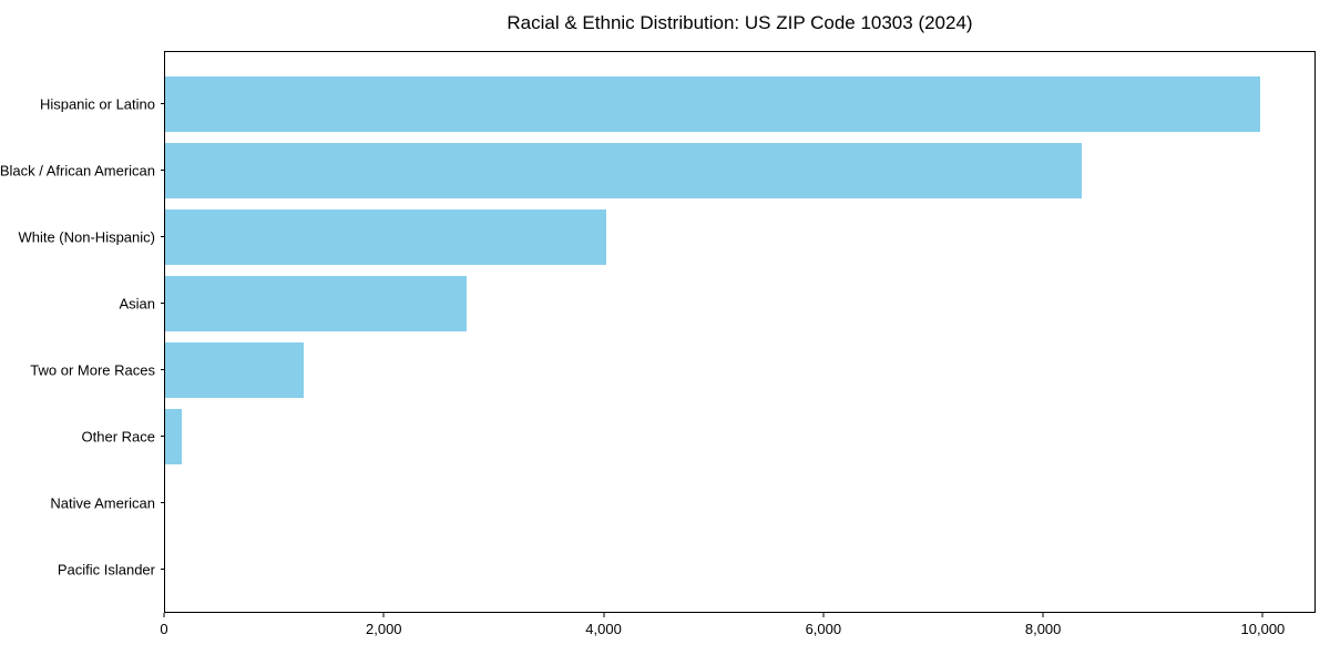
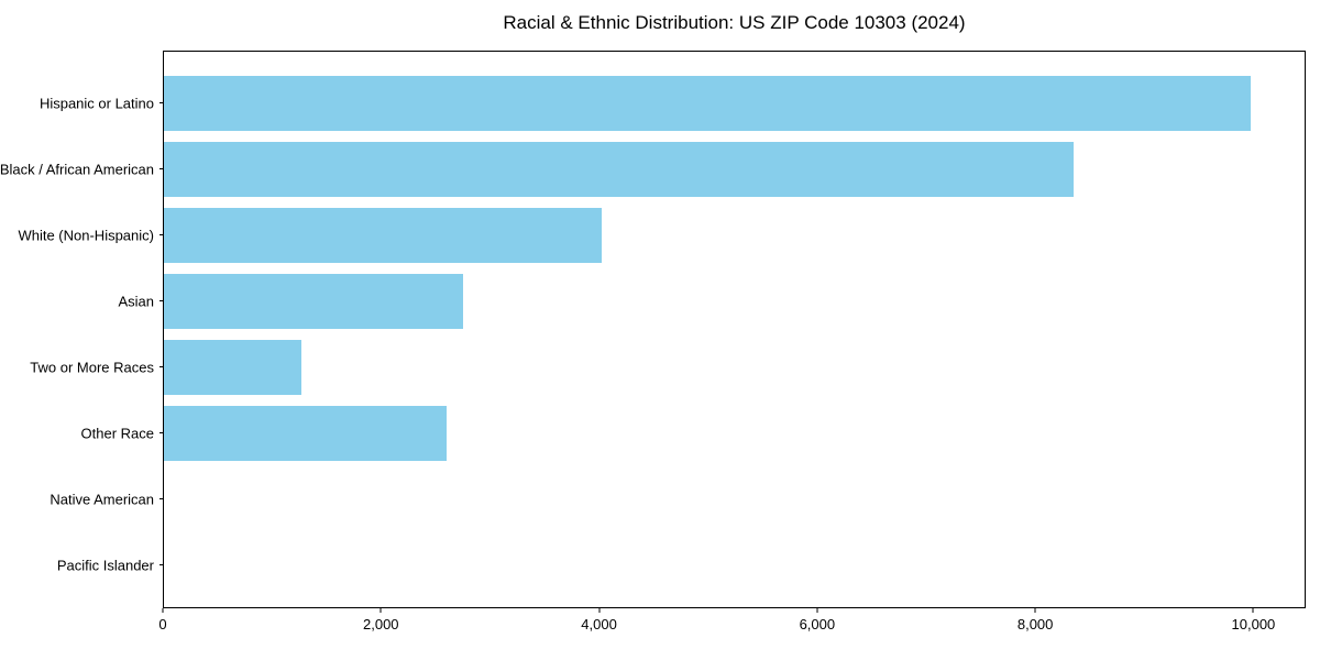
Other Race: 200 -> 2600
